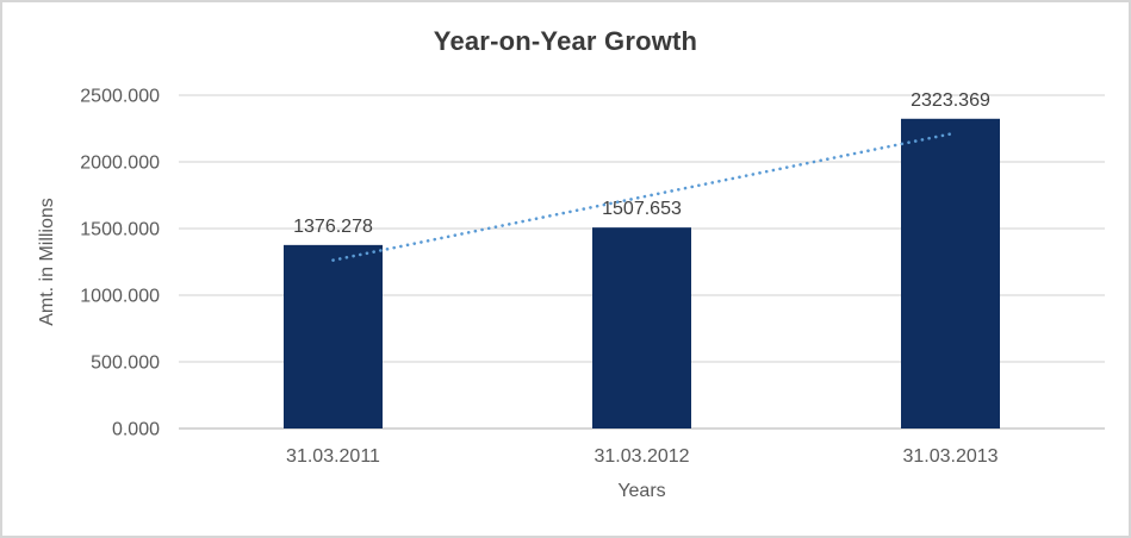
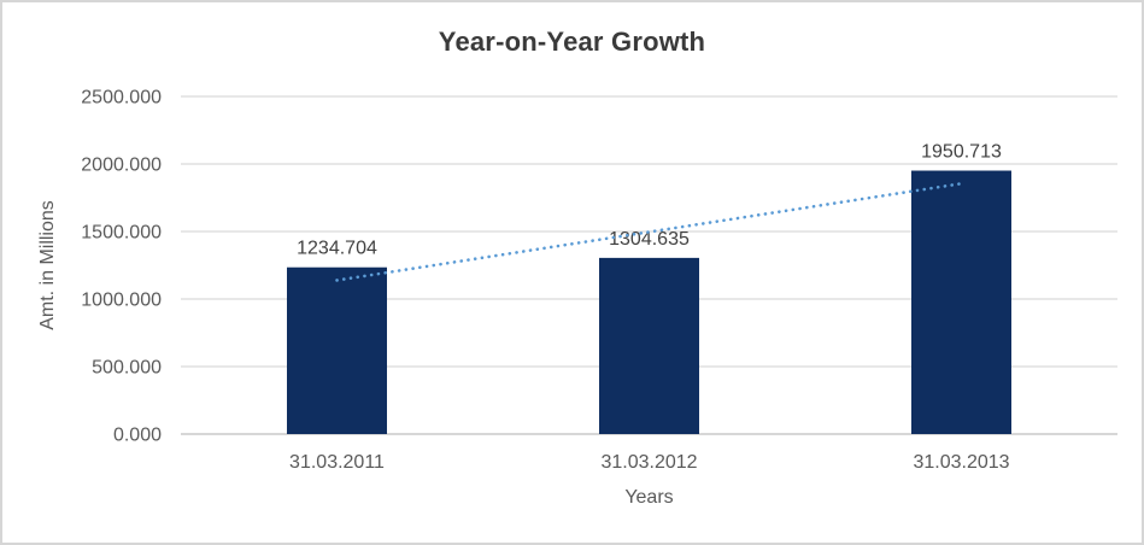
31.03.2011: 1376.278 -> 1234.704
31.03.2012: 1507.653 -> 1304.635
31.03.2013: 2323.369 -> 1950.713
